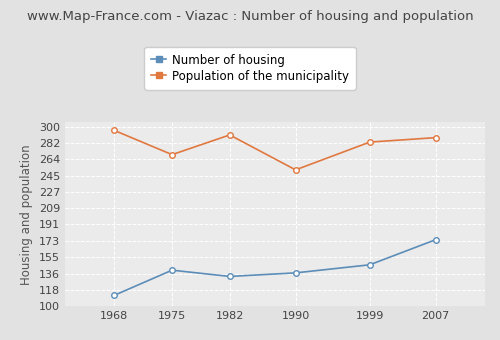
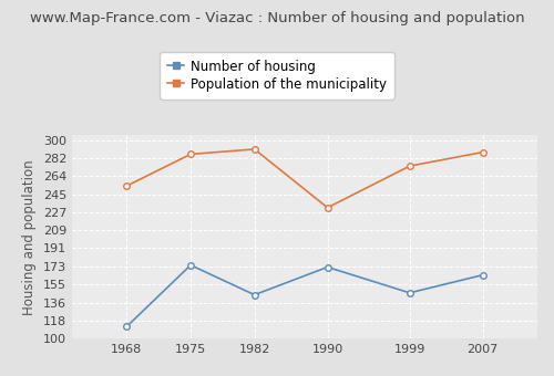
Population of the municipality/1968: 296 -> 254
Number of housing/1975: 140 -> 174
Population of the municipality/1975: 269 -> 286
Number of housing/1982: 133 -> 144
Number of housing/1990: 137 -> 172
Population of the municipality/1990: 252 -> 232
Population of the municipality/1999: 283 -> 274
Number of housing/2007: 174 -> 164
